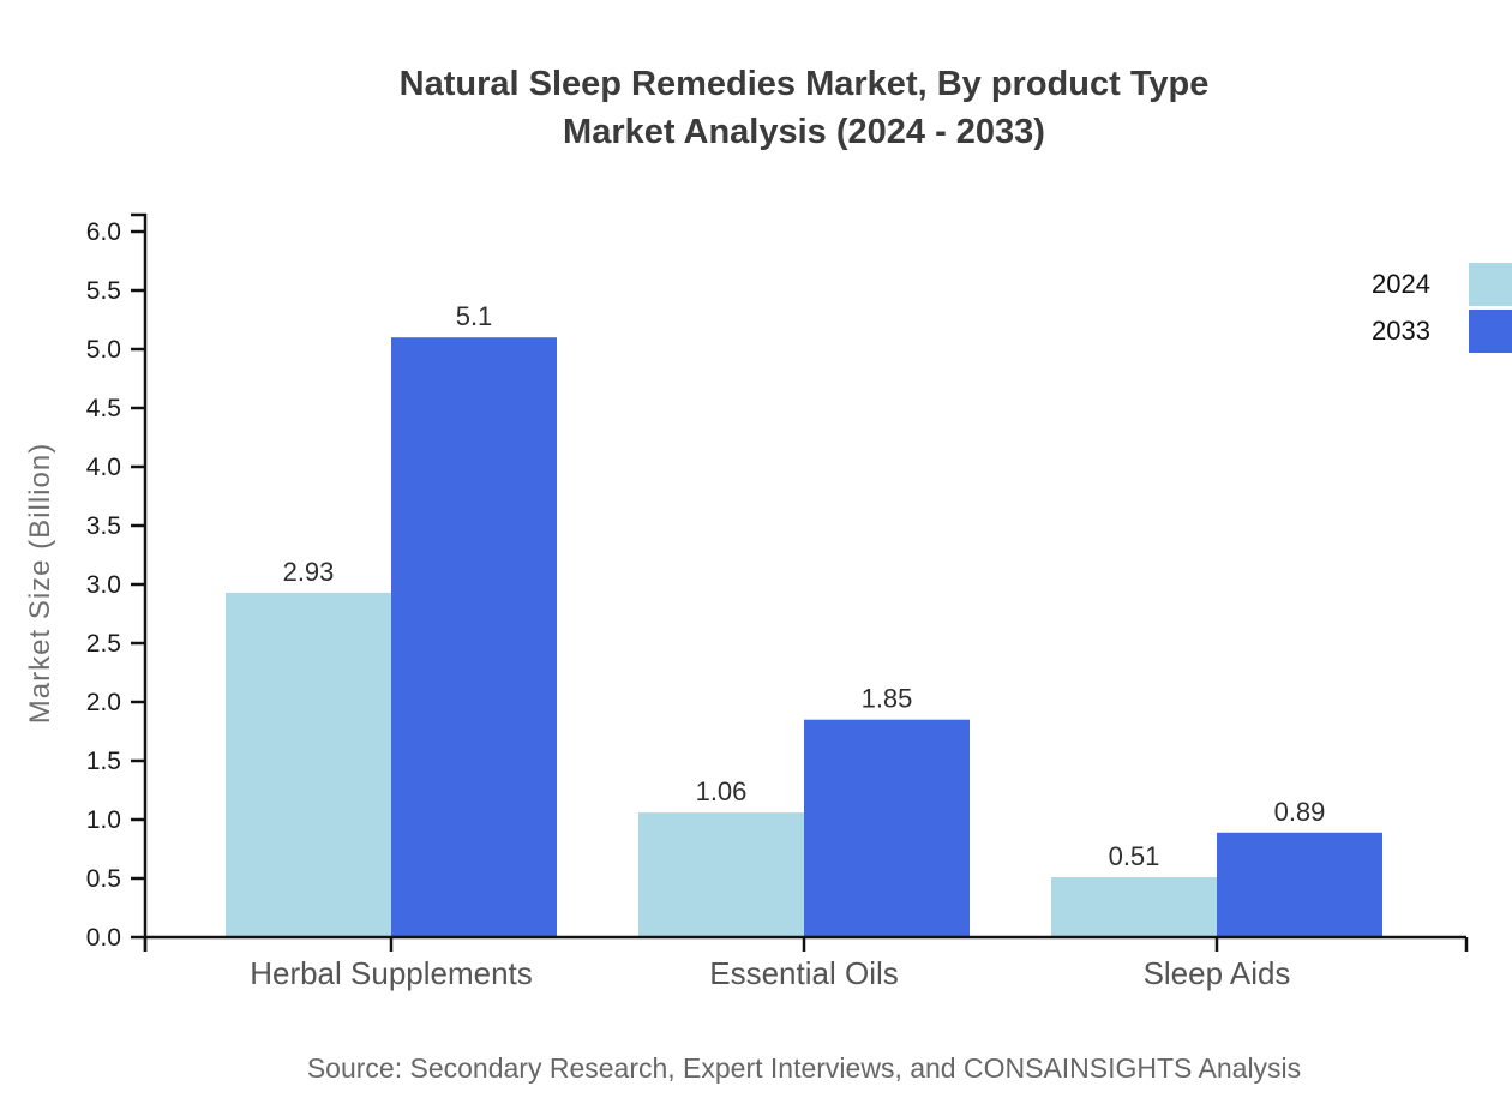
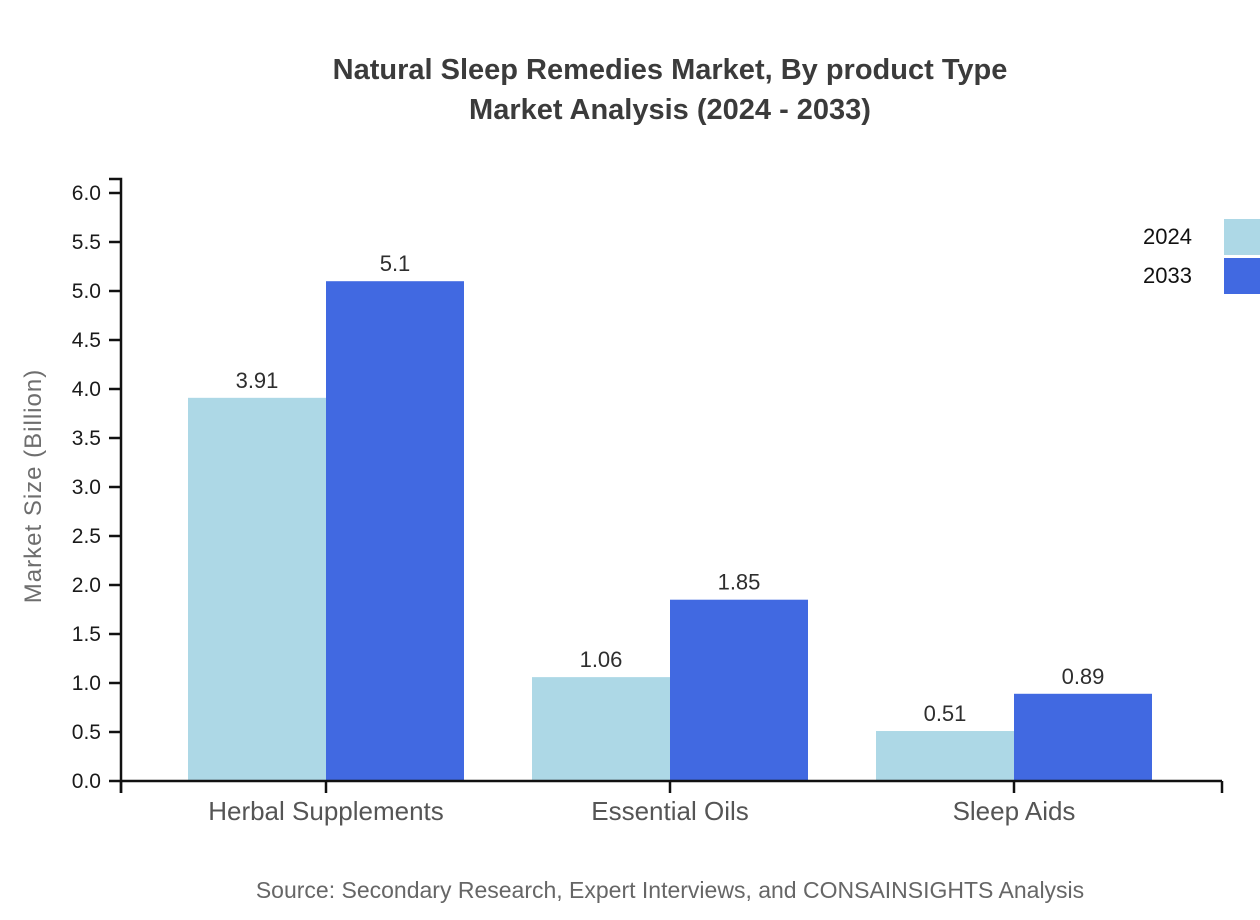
2024/Herbal Supplements: 2.93 -> 3.91
